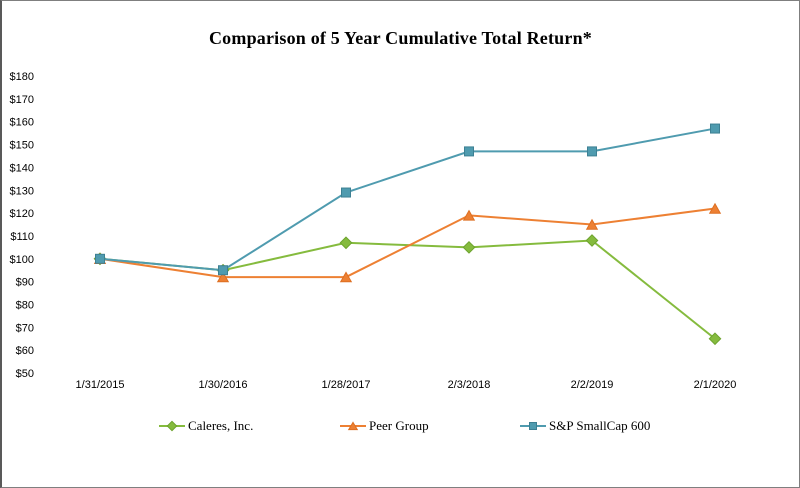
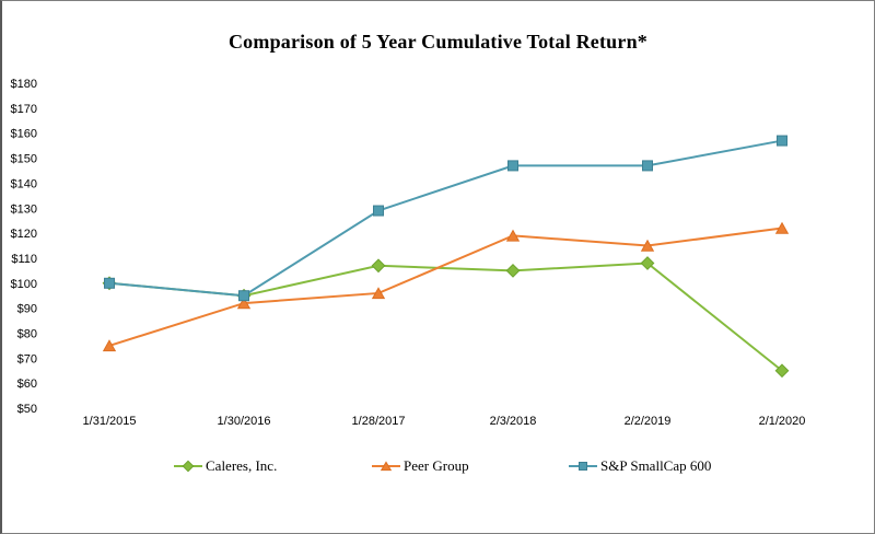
Peer Group/1/31/2015: $100 -> $75
Peer Group/1/28/2017: $92 -> $96
